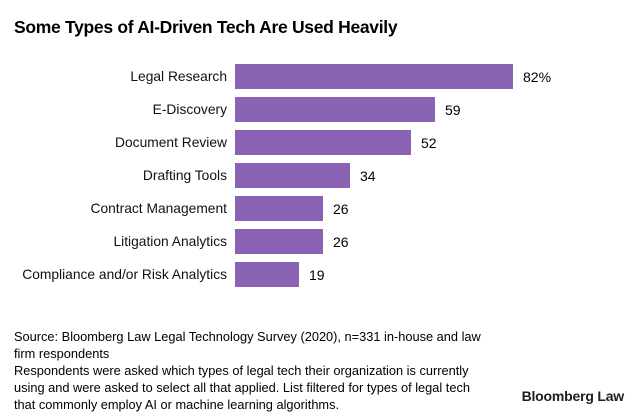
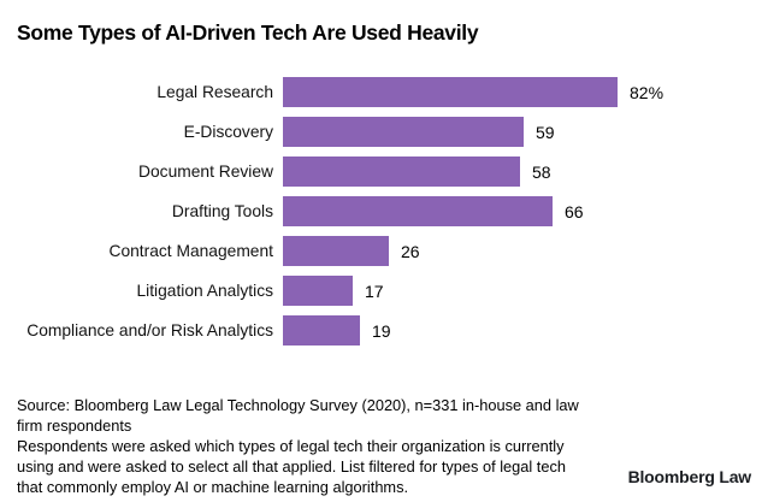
Document Review: 52 -> 58
Drafting Tools: 34 -> 66
Litigation Analytics: 26 -> 17
